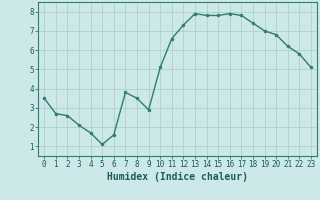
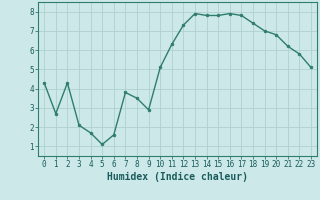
0: 3.5 -> 4.3
2: 2.6 -> 4.3
11: 6.6 -> 6.3
